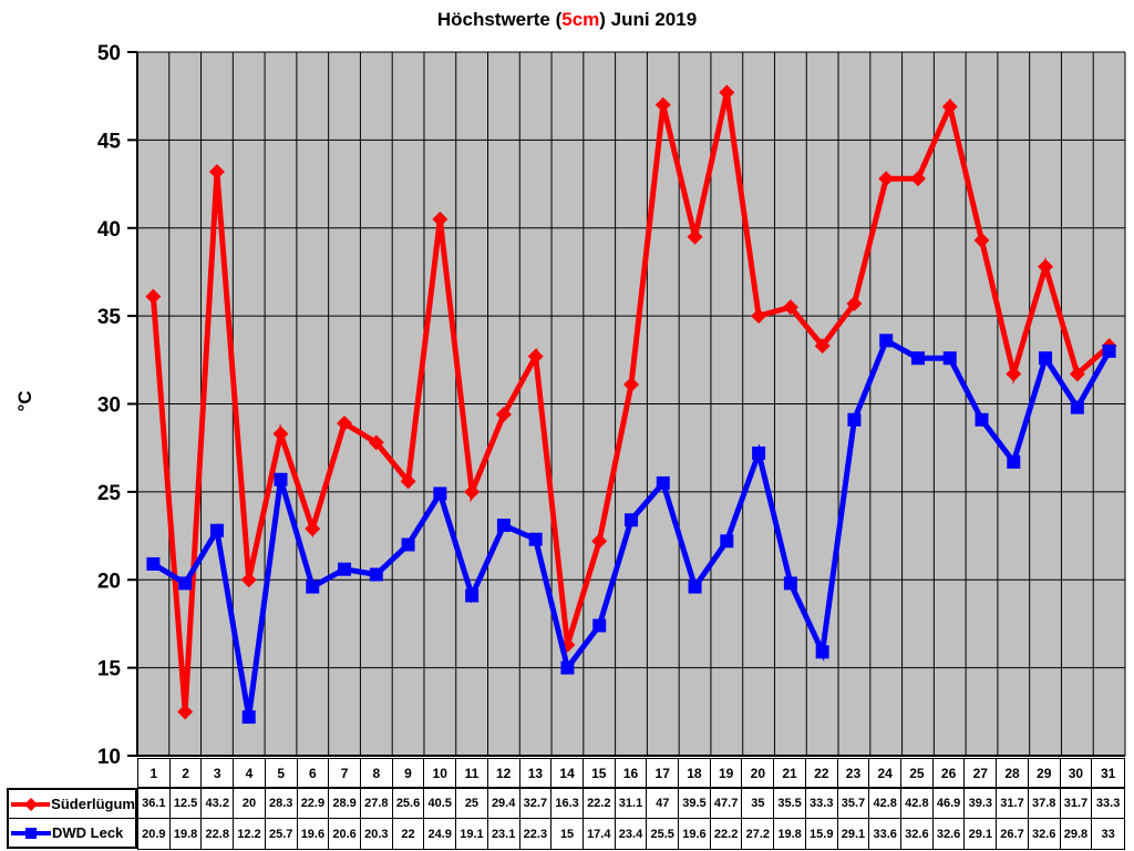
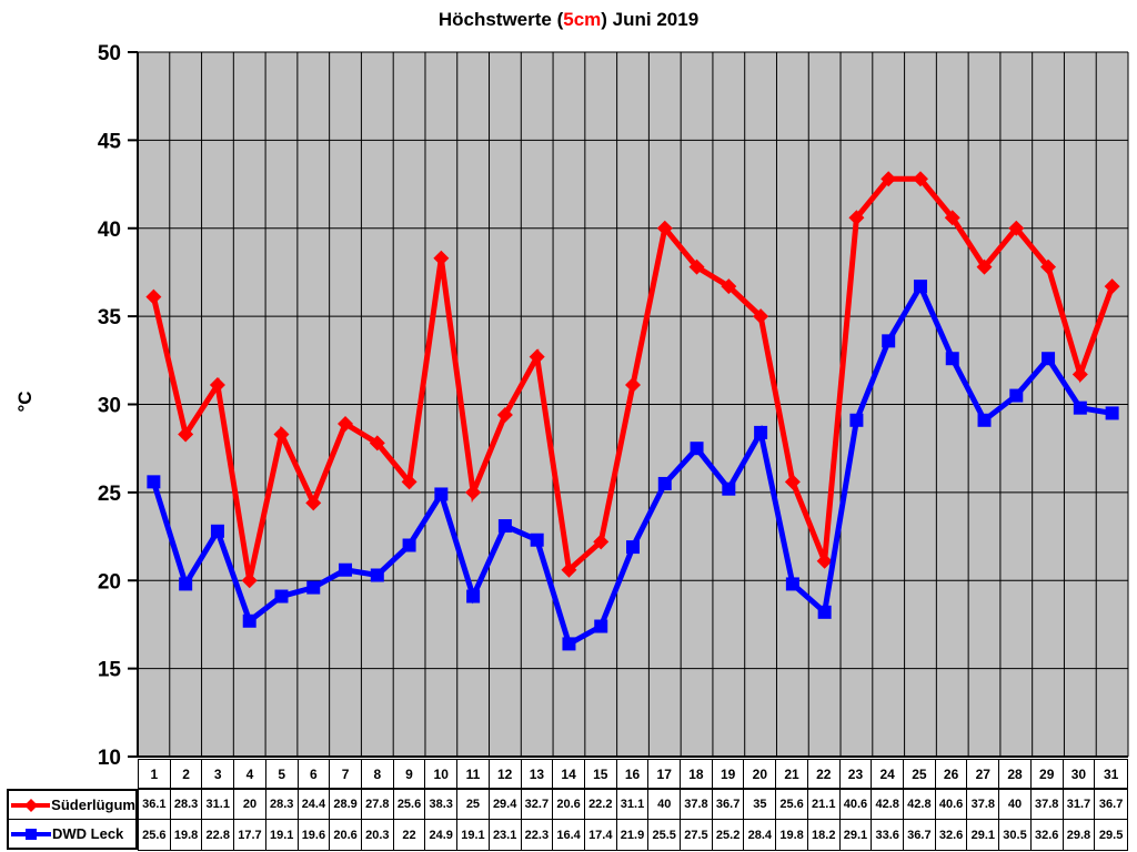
DWD Leck/1: 20.9 -> 25.6
Süderlügum/2: 12.5 -> 28.3
Süderlügum/3: 43.2 -> 31.1
DWD Leck/4: 12.2 -> 17.7
DWD Leck/5: 25.7 -> 19.1
Süderlügum/6: 22.9 -> 24.4
Süderlügum/10: 40.5 -> 38.3
Süderlügum/14: 16.3 -> 20.6
DWD Leck/14: 15 -> 16.4
DWD Leck/16: 23.4 -> 21.9
Süderlügum/17: 47 -> 40
Süderlügum/18: 39.5 -> 37.8
DWD Leck/18: 19.6 -> 27.5
Süderlügum/19: 47.7 -> 36.7
DWD Leck/19: 22.2 -> 25.2
DWD Leck/20: 27.2 -> 28.4
Süderlügum/21: 35.5 -> 25.6
Süderlügum/22: 33.3 -> 21.1
DWD Leck/22: 15.9 -> 18.2
Süderlügum/23: 35.7 -> 40.6
DWD Leck/25: 32.6 -> 36.7
Süderlügum/26: 46.9 -> 40.6
Süderlügum/27: 39.3 -> 37.8
Süderlügum/28: 31.7 -> 40
DWD Leck/28: 26.7 -> 30.5
Süderlügum/31: 33.3 -> 36.7
DWD Leck/31: 33 -> 29.5
